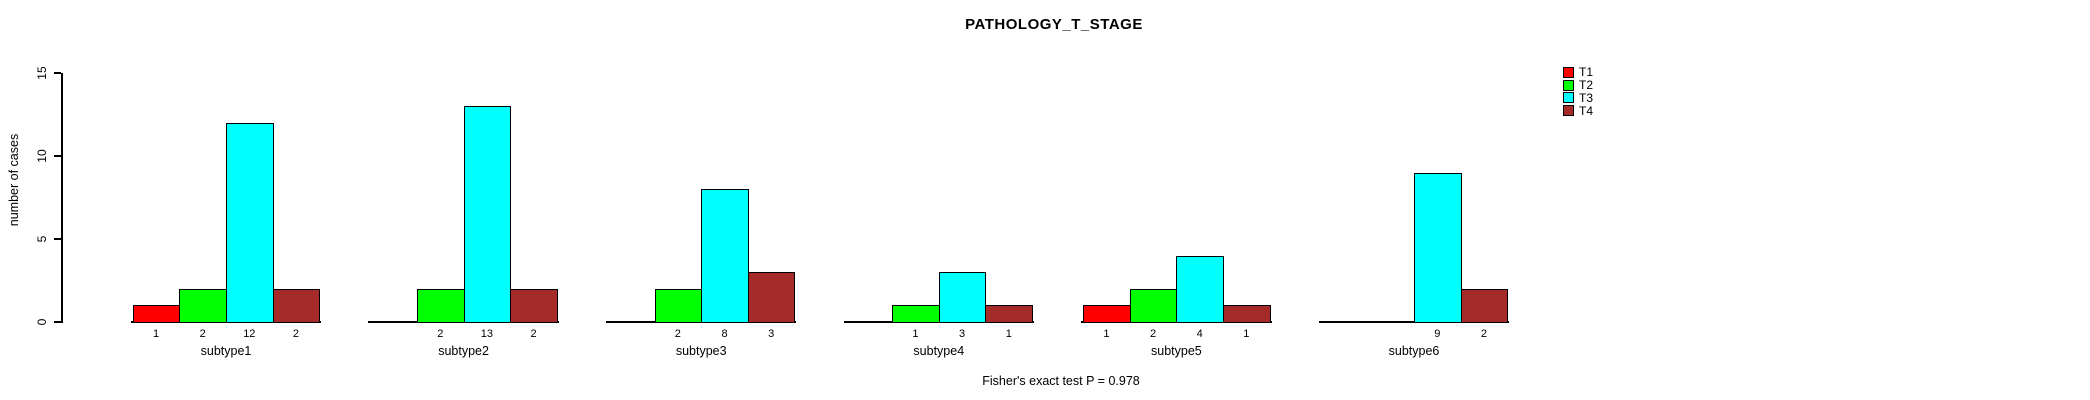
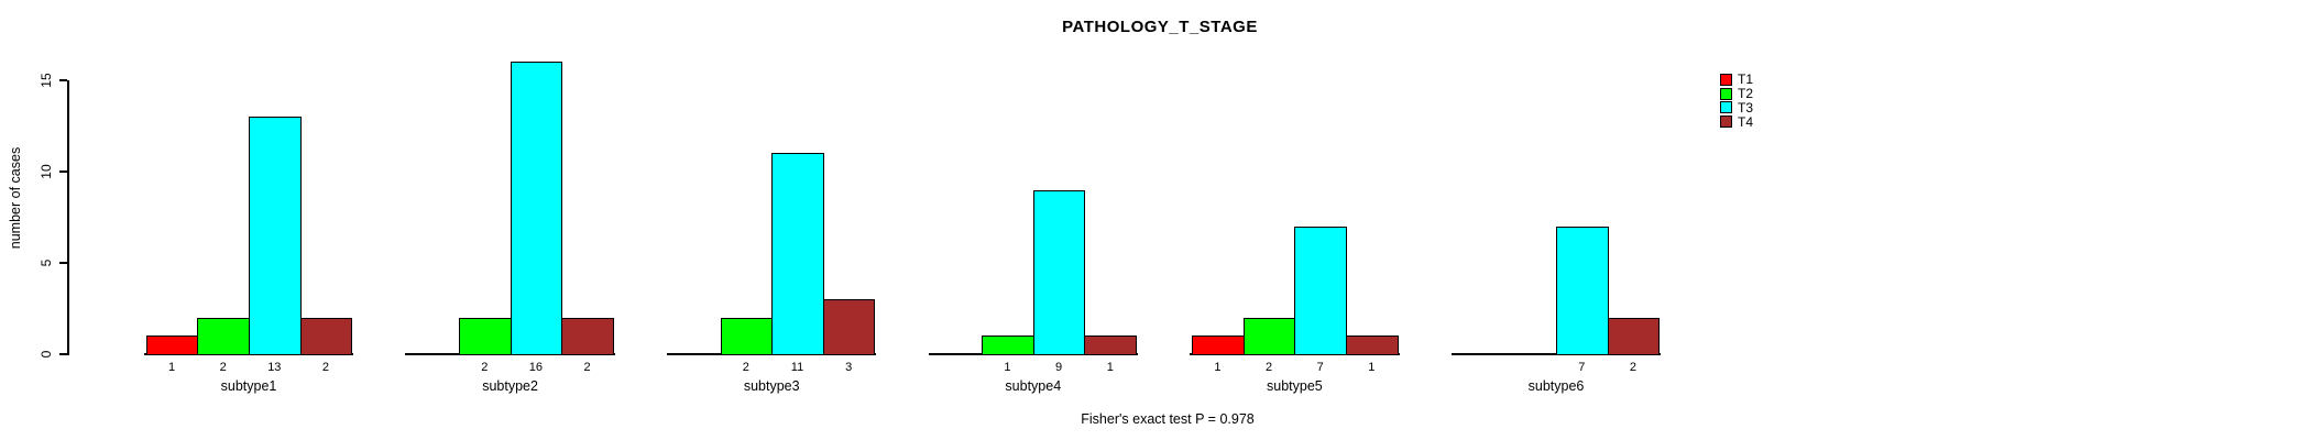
T3/subtype1: 12 -> 13
T3/subtype2: 13 -> 16
T3/subtype3: 8 -> 11
T3/subtype4: 3 -> 9
T3/subtype5: 4 -> 7
T3/subtype6: 9 -> 7
